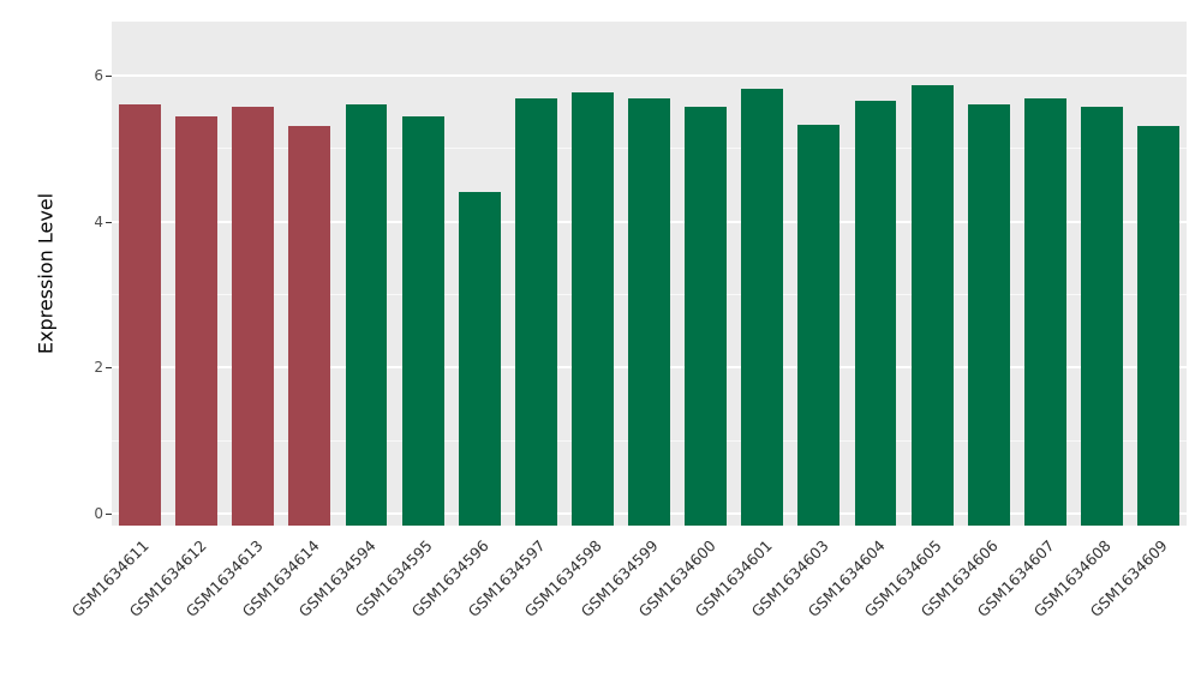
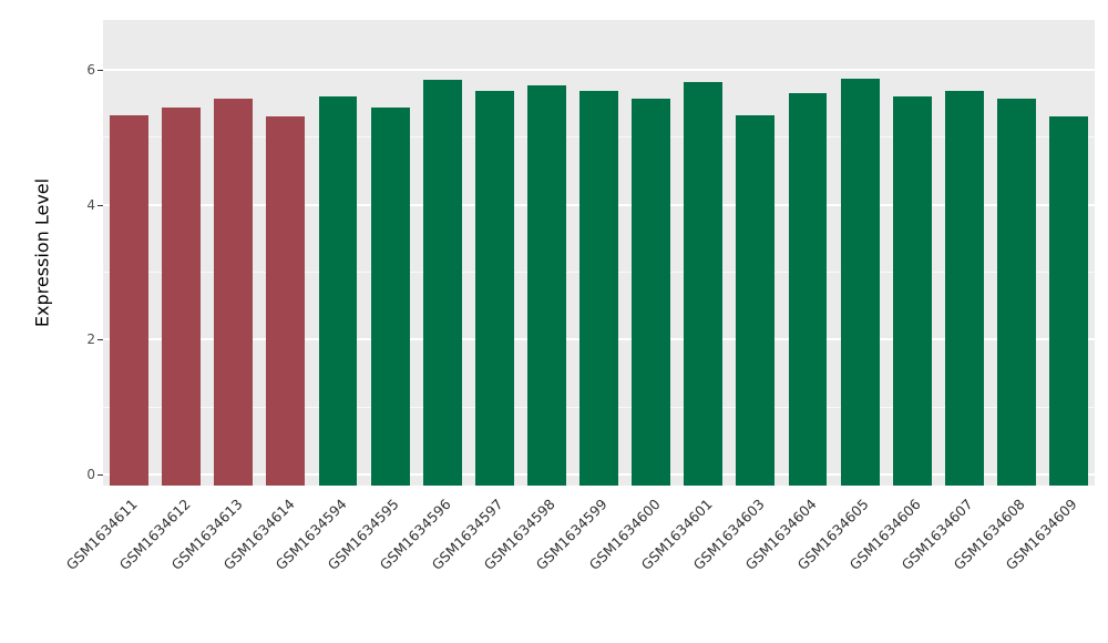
GSM1634611: 5.6 -> 5.3
GSM1634596: 4.4 -> 5.8
